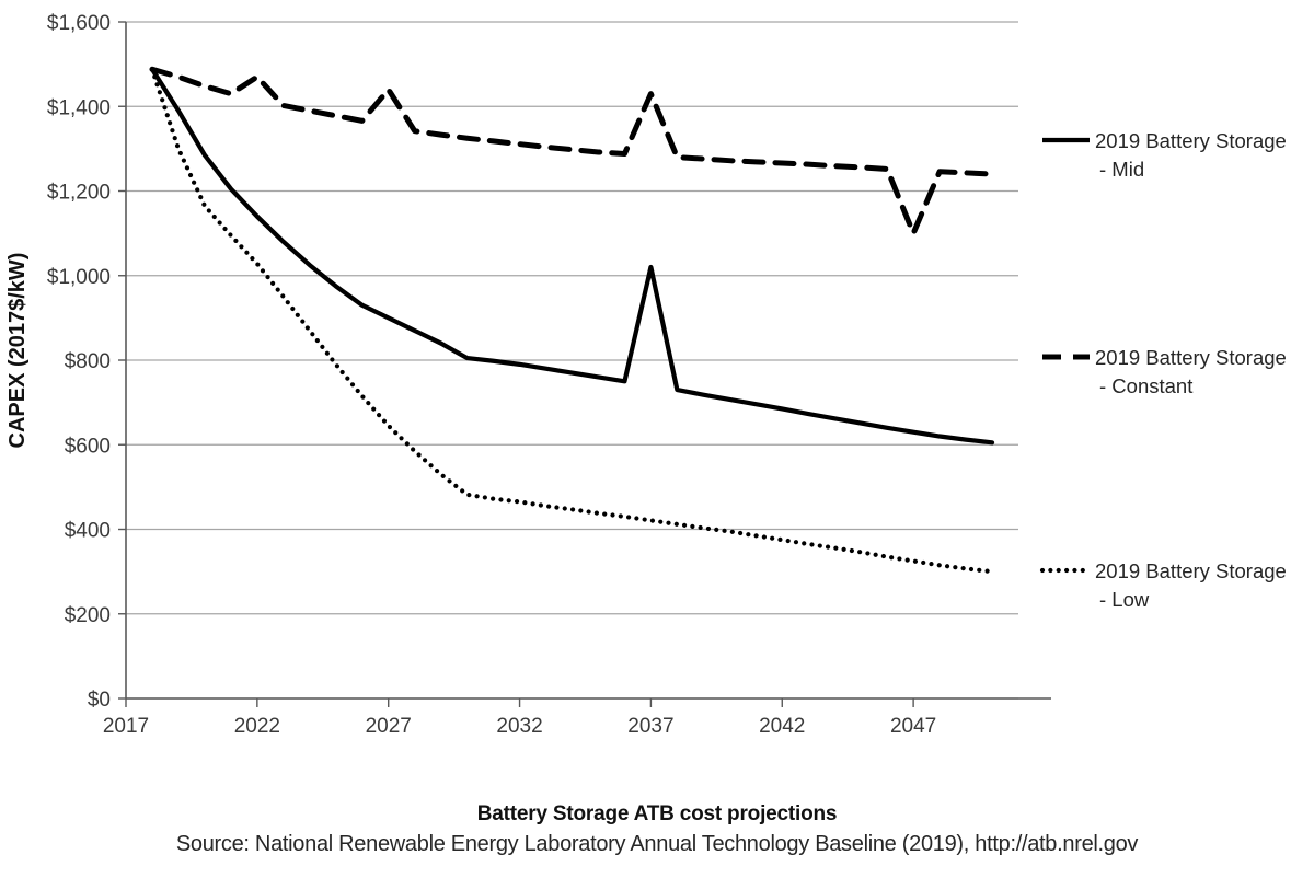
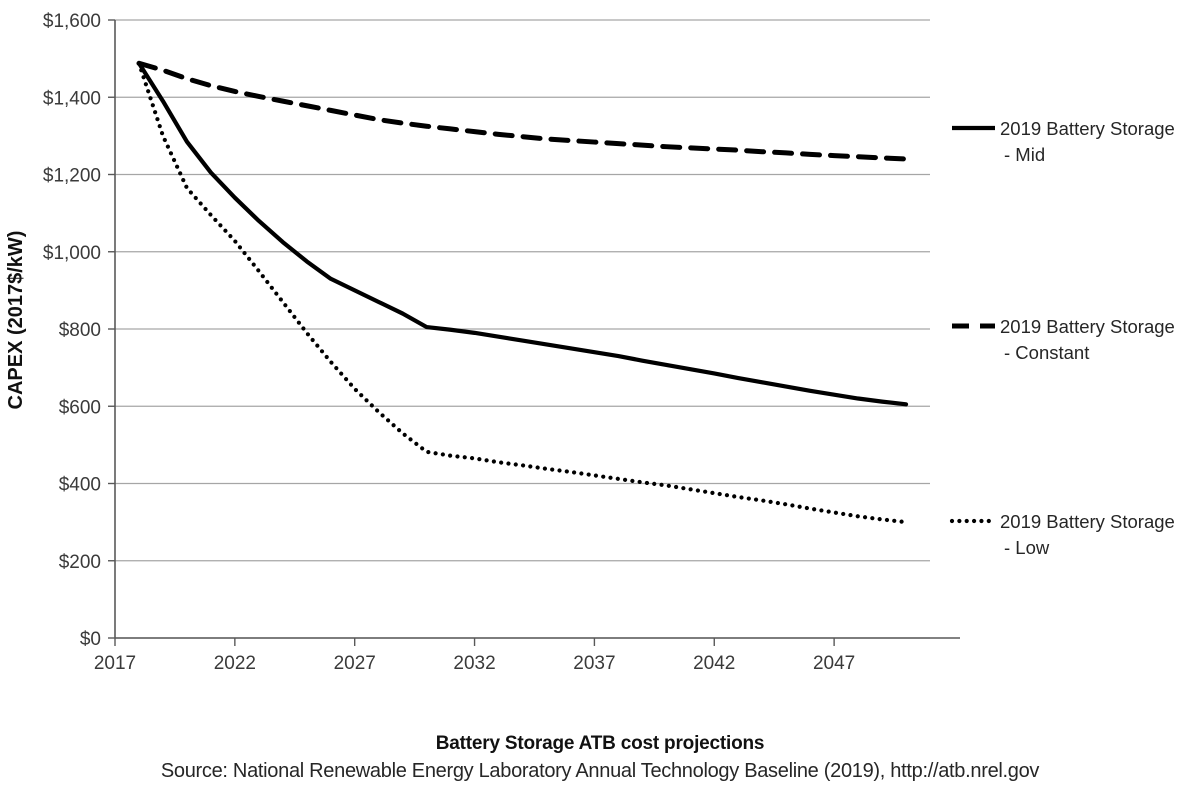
2019 Battery Storage - Constant/2022: $1470 -> $1420
2019 Battery Storage - Constant/2027: $1440 -> $1350
2019 Battery Storage - Mid/2037: $1020 -> $740
2019 Battery Storage - Constant/2037: $1430 -> $1280
2019 Battery Storage - Constant/2047: $1100 -> $1250
